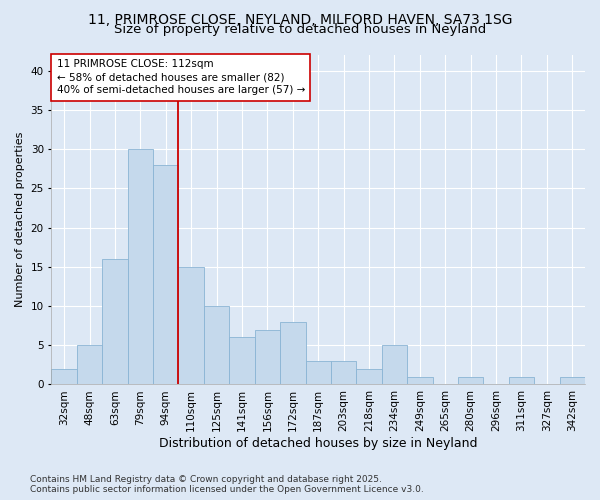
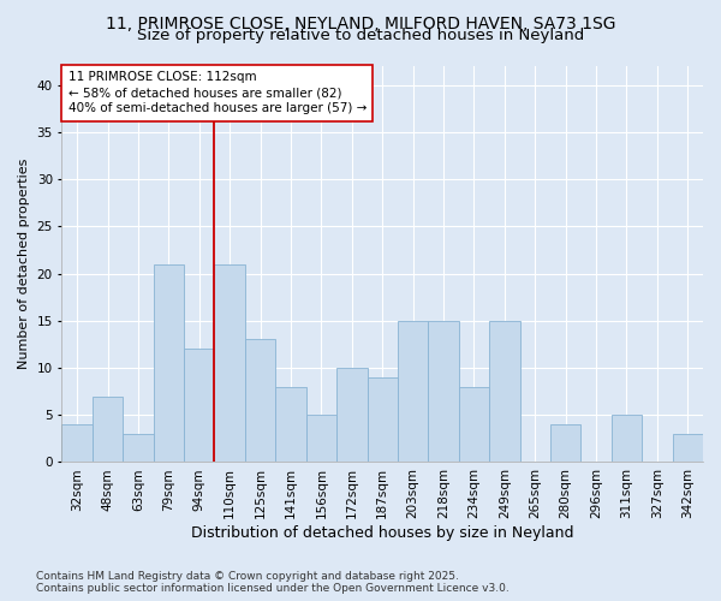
32sqm: 2 -> 4
48sqm: 5 -> 7
63sqm: 16 -> 3
79sqm: 30 -> 21
94sqm: 28 -> 12
110sqm: 15 -> 21
125sqm: 10 -> 13
141sqm: 6 -> 8
156sqm: 7 -> 5
172sqm: 8 -> 10
187sqm: 3 -> 9
203sqm: 3 -> 15
218sqm: 2 -> 15
234sqm: 5 -> 8
249sqm: 1 -> 15
280sqm: 1 -> 4
311sqm: 1 -> 5
342sqm: 1 -> 3
